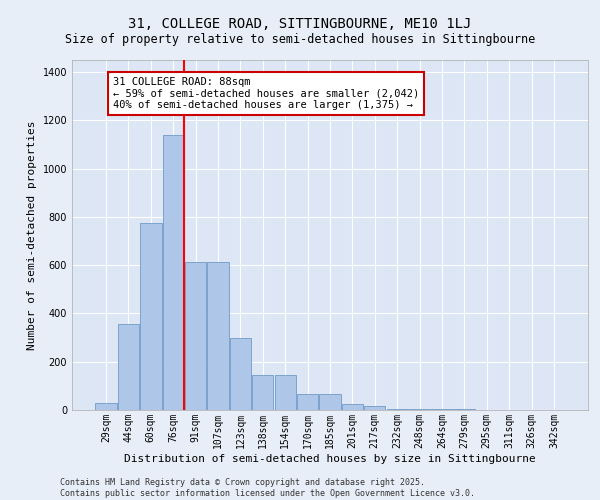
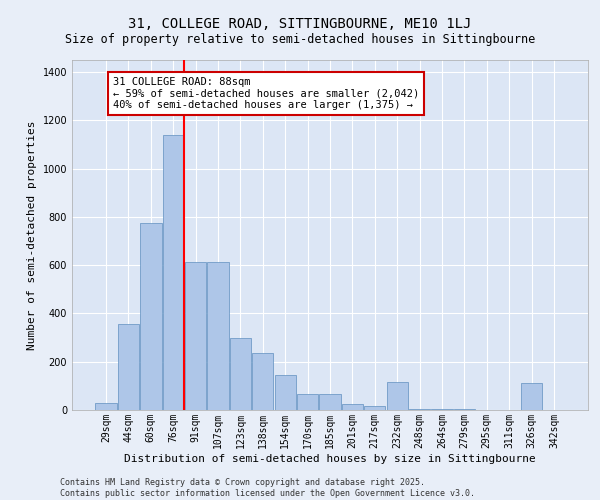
138sqm: 145 -> 235
232sqm: 5 -> 115
326sqm: 2 -> 110
